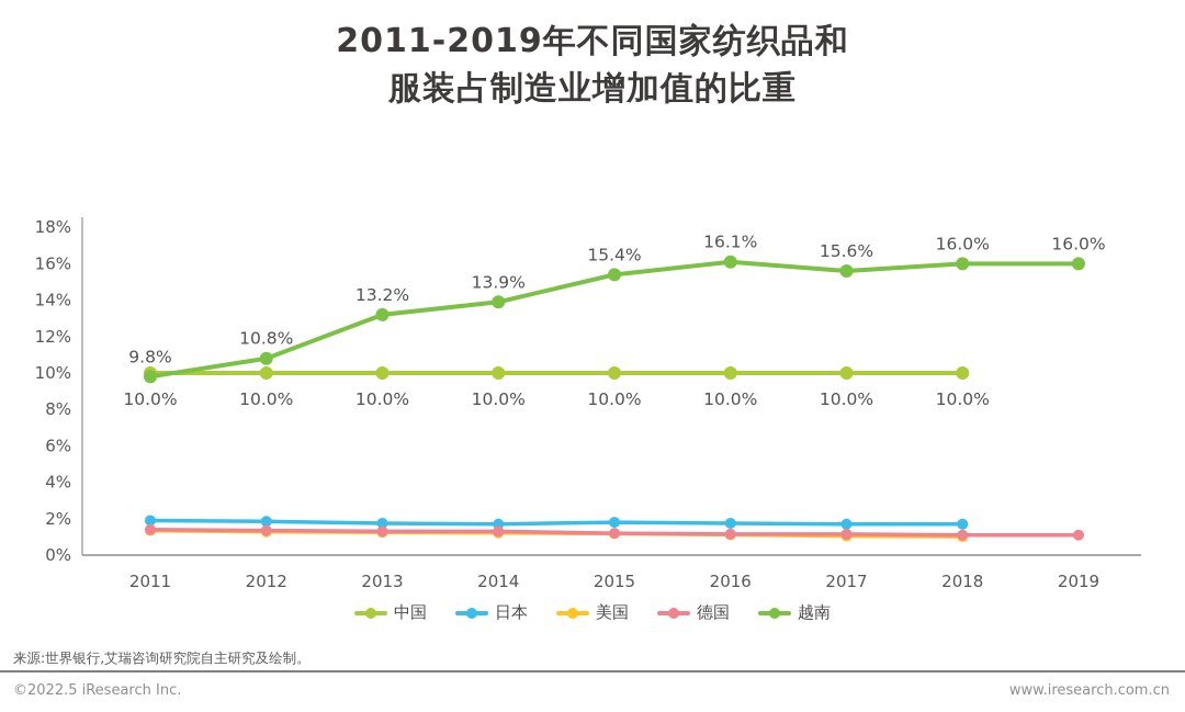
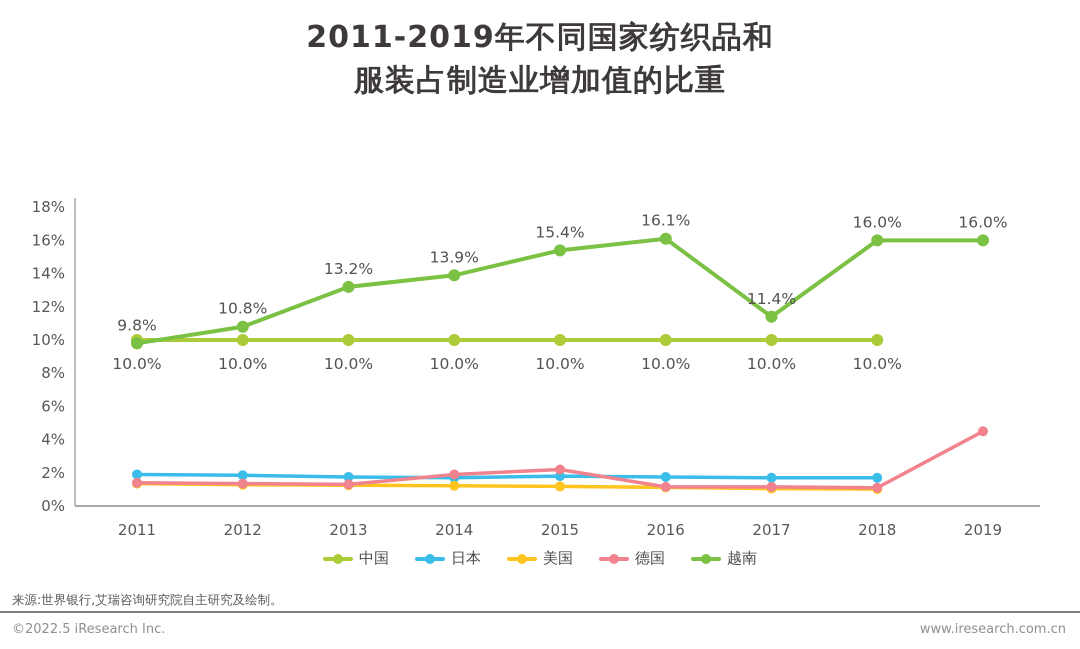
德国/2014: 1.3% -> 1.9%
德国/2015: 1.2% -> 2.2%
越南/2017: 15.6% -> 11.4%
德国/2019: 1.1% -> 4.5%
